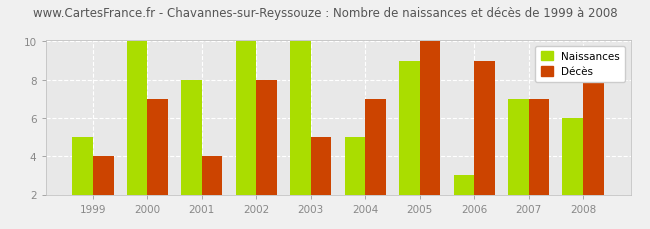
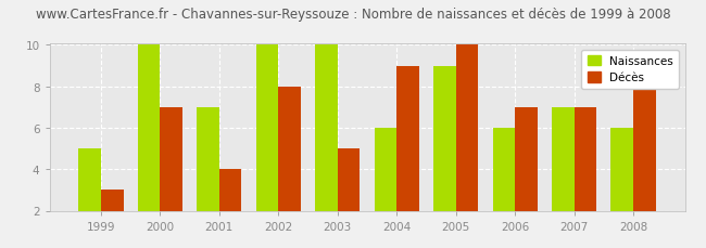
Décès/1999: 4 -> 3
Naissances/2001: 8 -> 7
Naissances/2004: 5 -> 6
Décès/2004: 7 -> 9
Naissances/2006: 3 -> 6
Décès/2006: 9 -> 7
